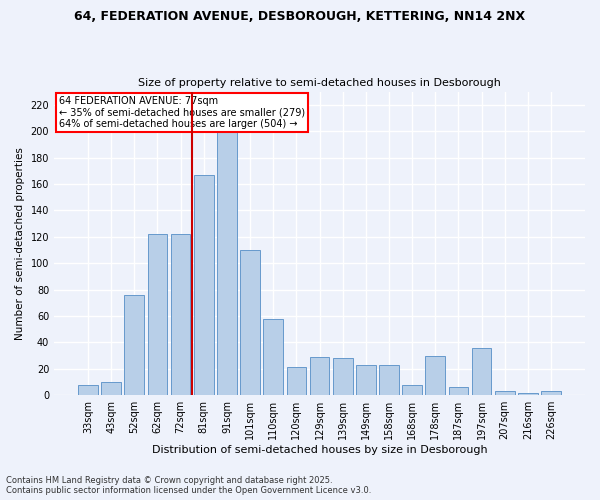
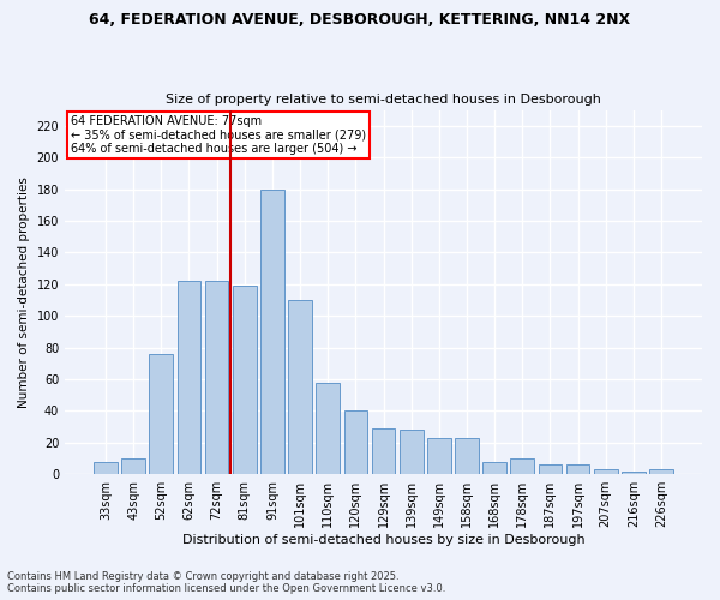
81sqm: 167 -> 119
91sqm: 200 -> 180
120sqm: 21 -> 40
178sqm: 30 -> 10
197sqm: 36 -> 6
